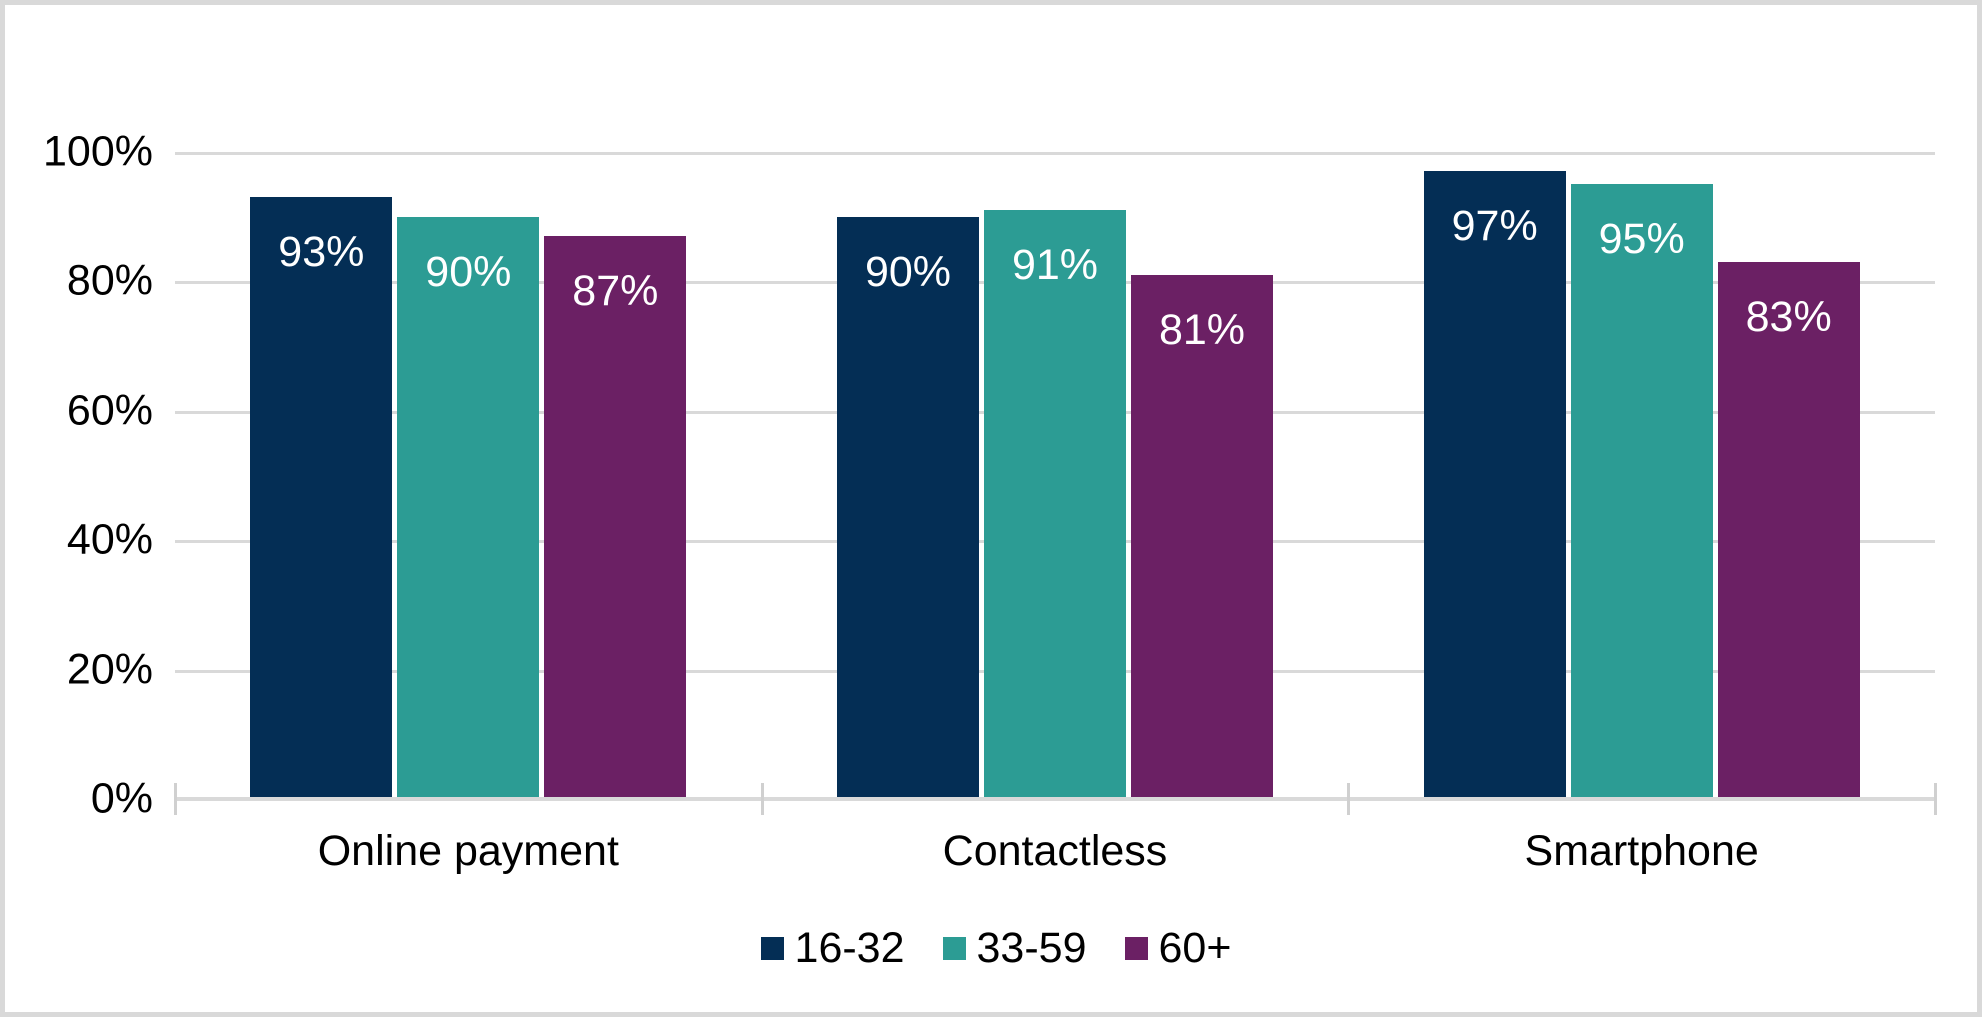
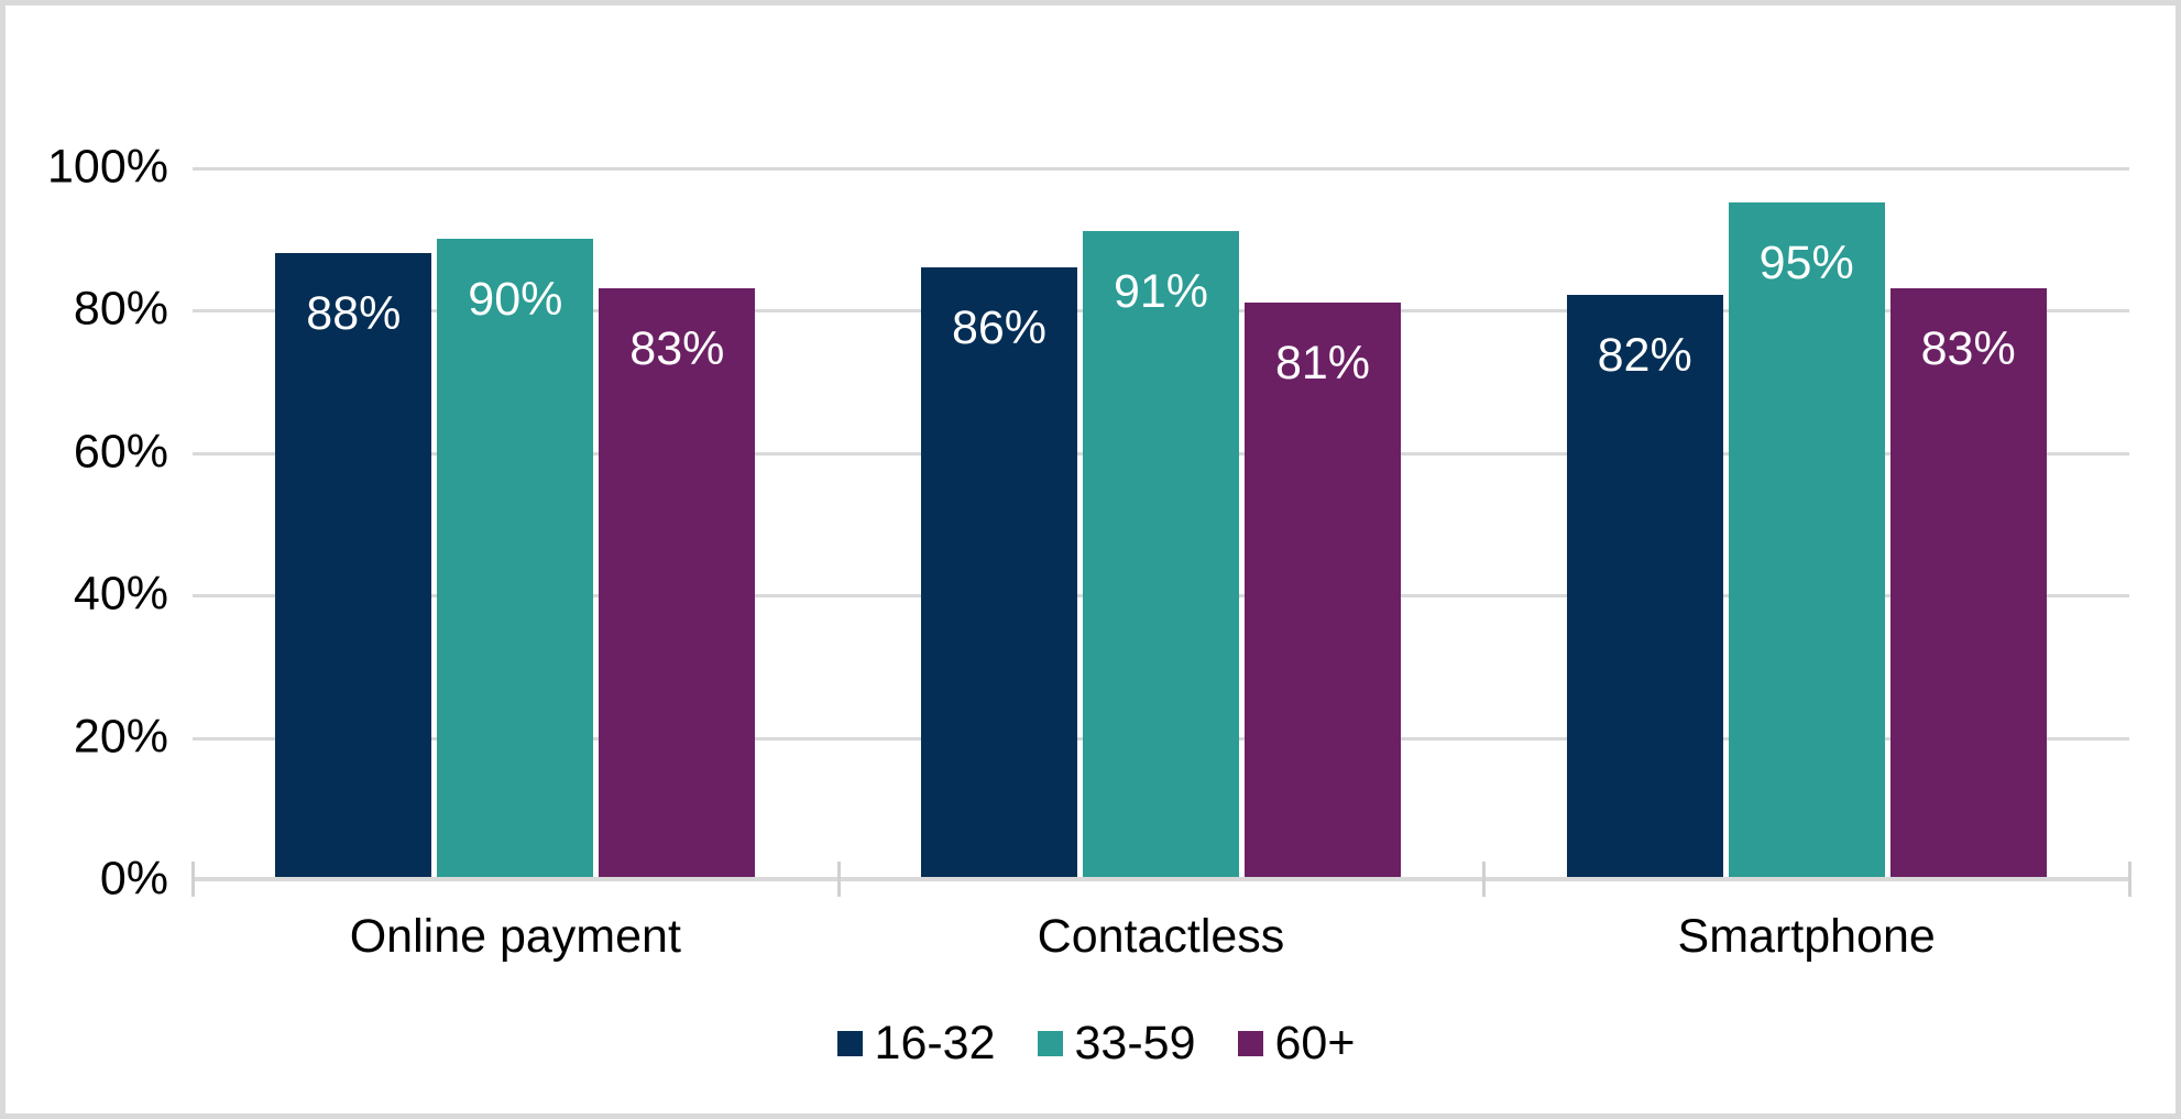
16-32/Online payment: 93% -> 88%
60+/Online payment: 87% -> 83%
16-32/Contactless: 90% -> 86%
16-32/Smartphone: 97% -> 82%
